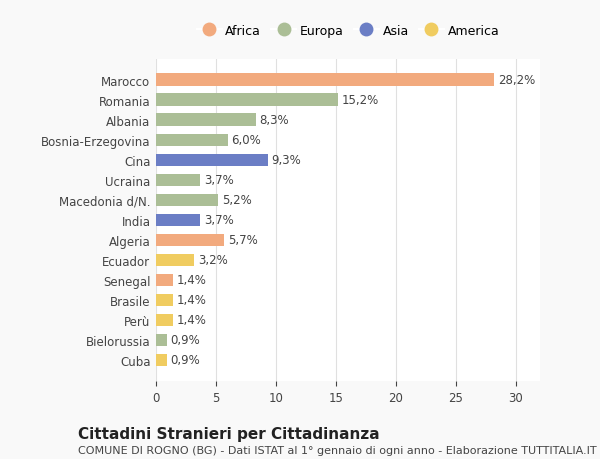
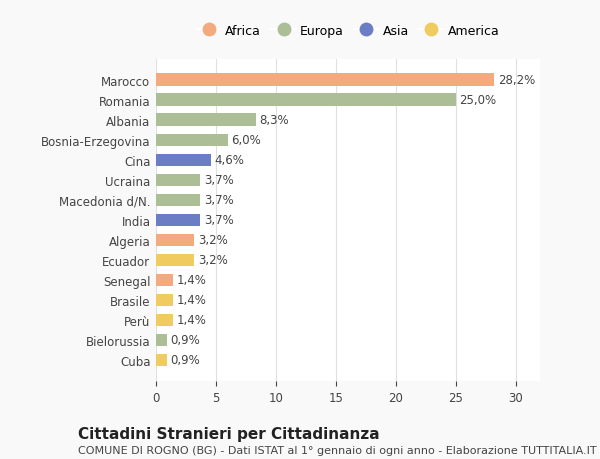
Romania: 15,2% -> 25,0%
Cina: 9,3% -> 4,6%
Macedonia d/N.: 5,2% -> 3,7%
Algeria: 5,7% -> 3,2%
